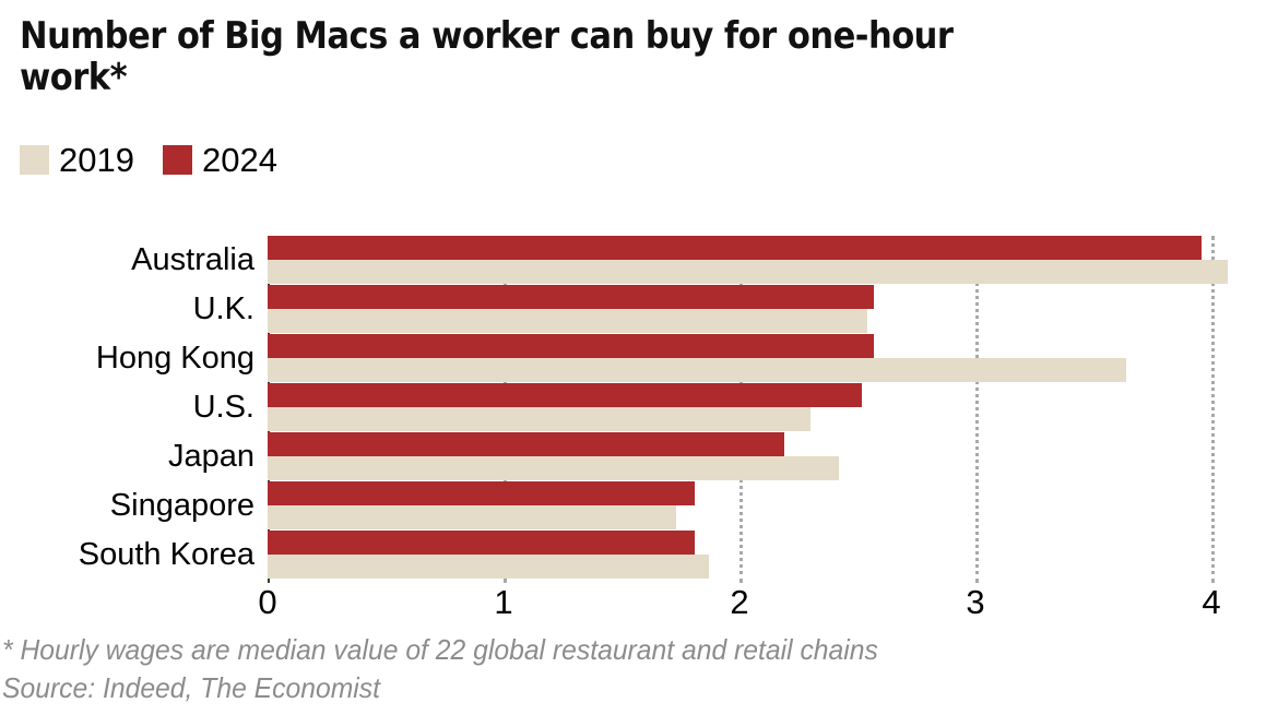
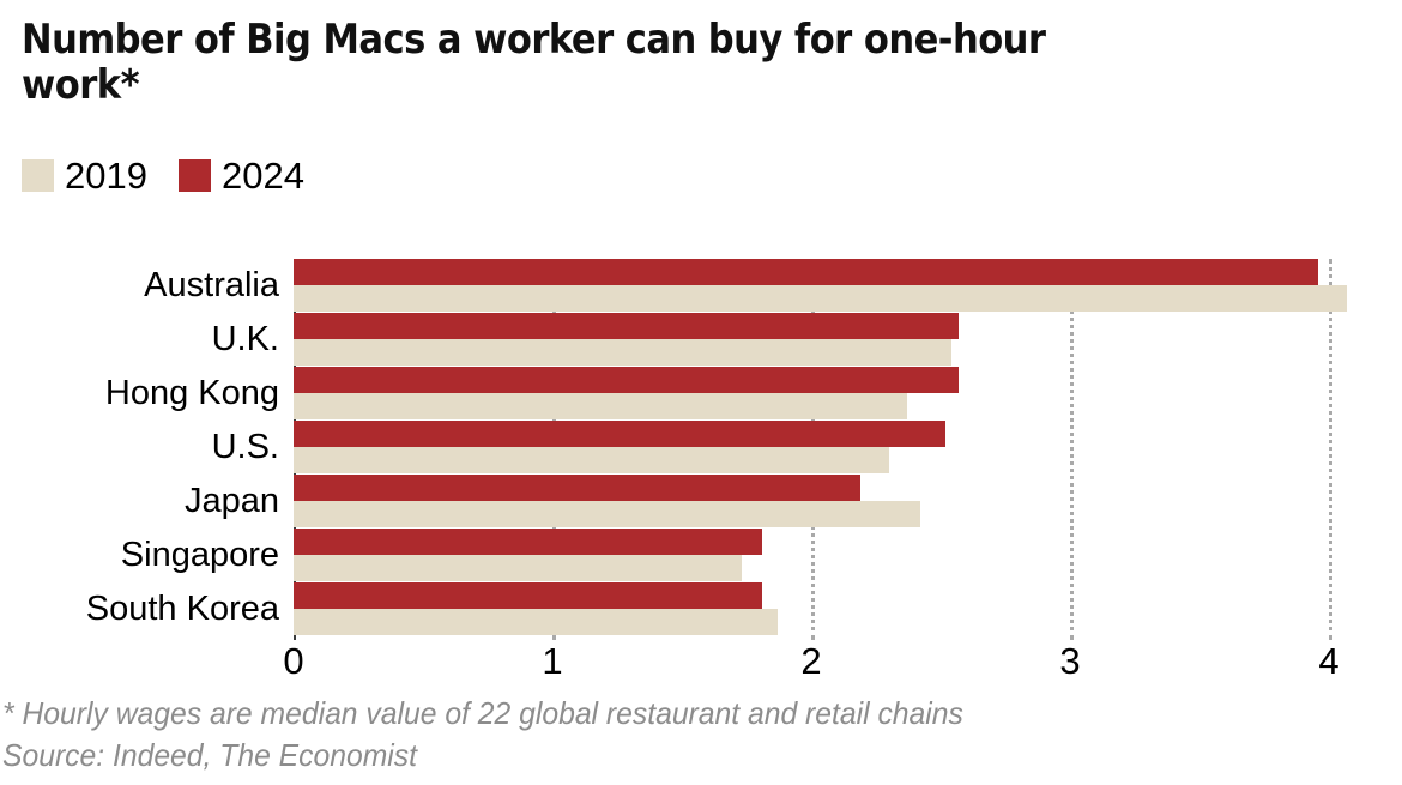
2019/Hong Kong: 3.64 -> 2.37
